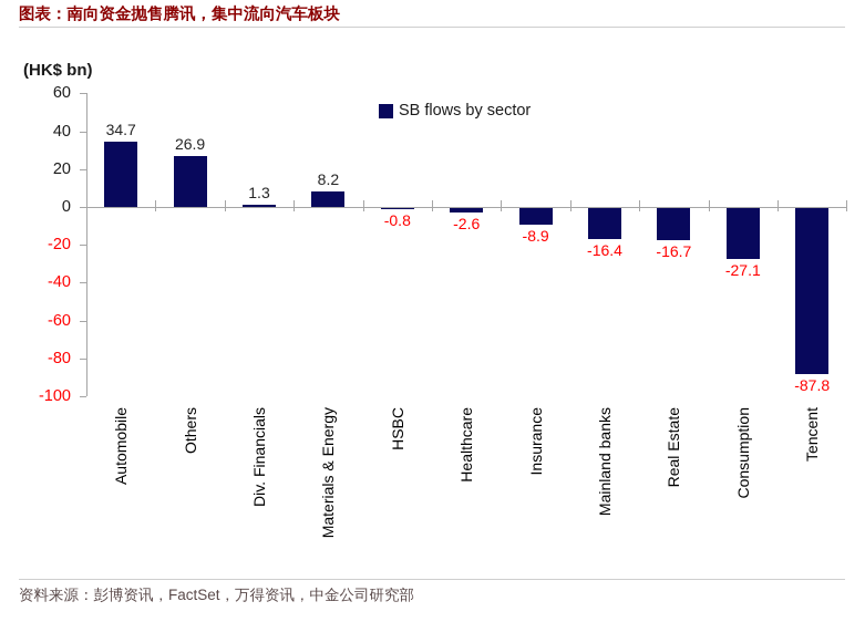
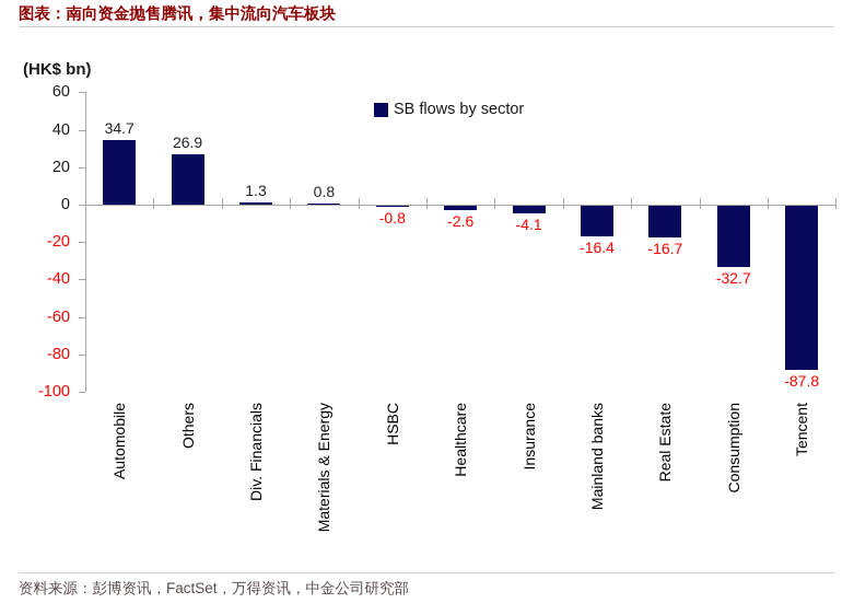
Materials & Energy: 8.2 -> 0.8
Insurance: -8.9 -> -4.1
Consumption: -27.1 -> -32.7
